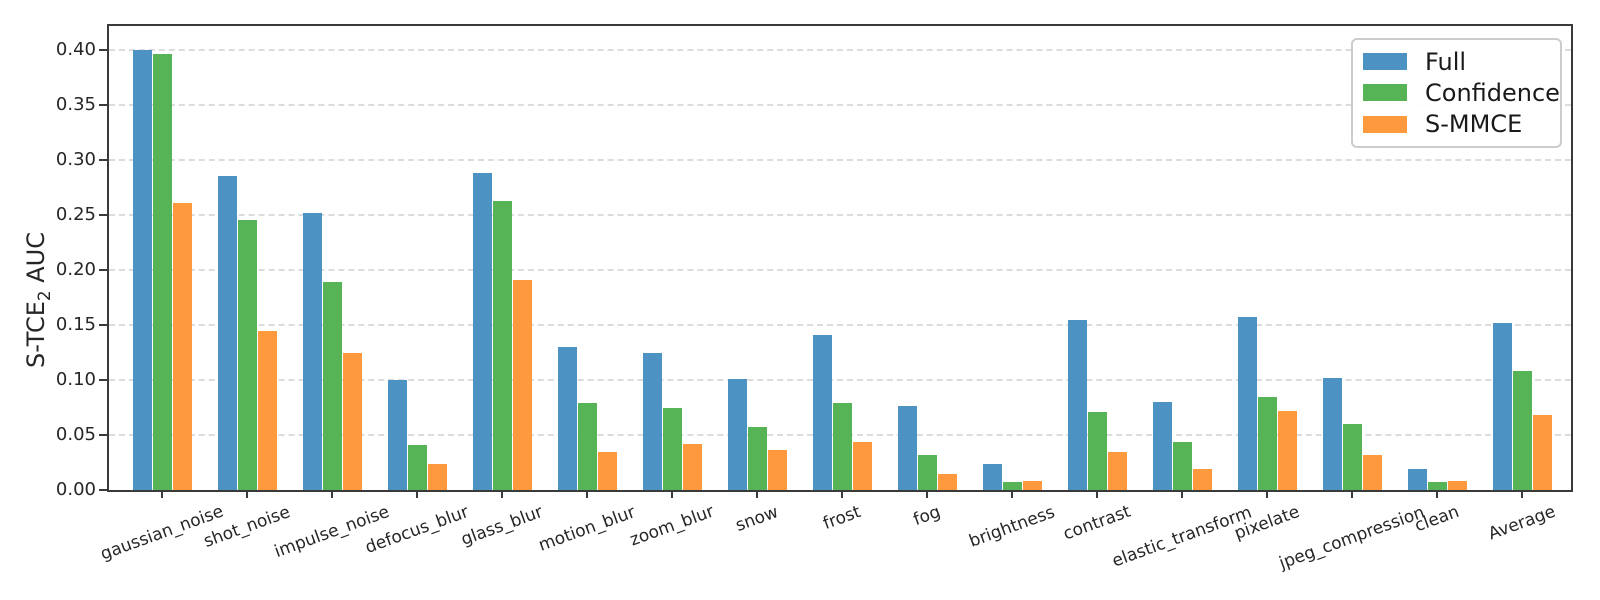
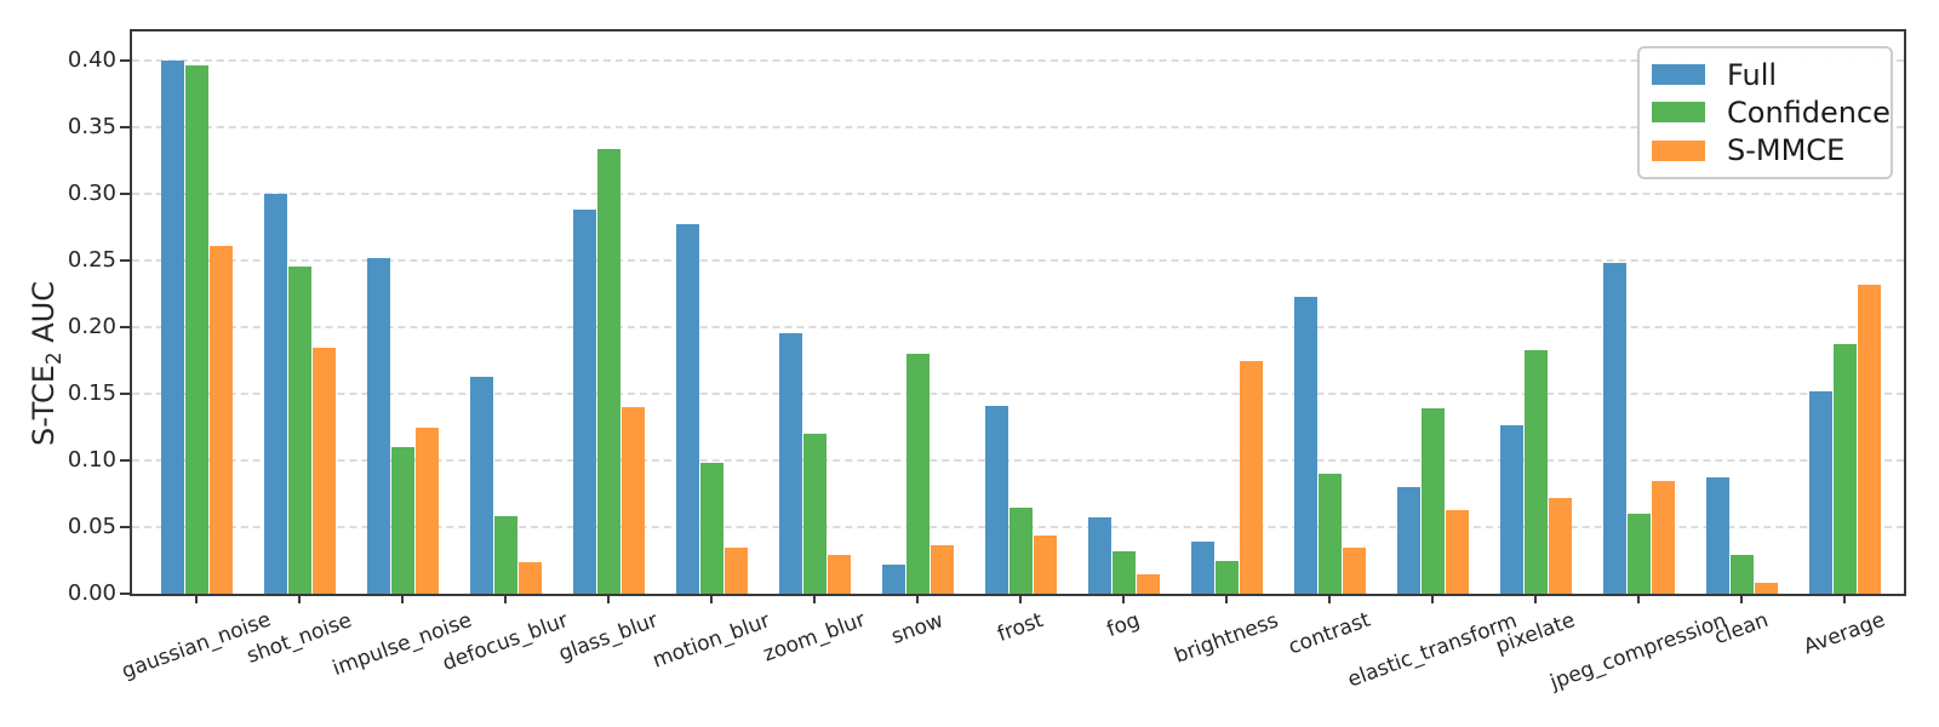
Full/shot_noise: 0.286 -> 0.300
S-MMCE/shot_noise: 0.145 -> 0.185
Confidence/impulse_noise: 0.189 -> 0.110
Full/defocus_blur: 0.100 -> 0.163
Confidence/defocus_blur: 0.041 -> 0.058
Confidence/glass_blur: 0.263 -> 0.334
S-MMCE/glass_blur: 0.191 -> 0.140
Full/motion_blur: 0.130 -> 0.277
Confidence/motion_blur: 0.079 -> 0.098
Full/zoom_blur: 0.125 -> 0.196
Confidence/zoom_blur: 0.075 -> 0.120
S-MMCE/zoom_blur: 0.042 -> 0.029
Full/snow: 0.101 -> 0.022
Confidence/snow: 0.057 -> 0.180
Confidence/frost: 0.079 -> 0.065
Full/fog: 0.076 -> 0.057
Full/brightness: 0.024 -> 0.039
Confidence/brightness: 0.007 -> 0.025
S-MMCE/brightness: 0.008 -> 0.175
Full/contrast: 0.155 -> 0.223
Confidence/contrast: 0.071 -> 0.090
Confidence/elastic_transform: 0.044 -> 0.139
S-MMCE/elastic_transform: 0.019 -> 0.063
Full/pixelate: 0.157 -> 0.126
Confidence/pixelate: 0.085 -> 0.183
Full/jpeg_compression: 0.102 -> 0.248
S-MMCE/jpeg_compression: 0.032 -> 0.085
Full/clean: 0.019 -> 0.087
Confidence/clean: 0.007 -> 0.029
Confidence/Average: 0.108 -> 0.187
S-MMCE/Average: 0.068 -> 0.232
